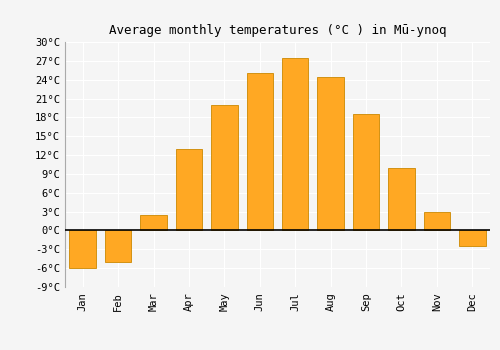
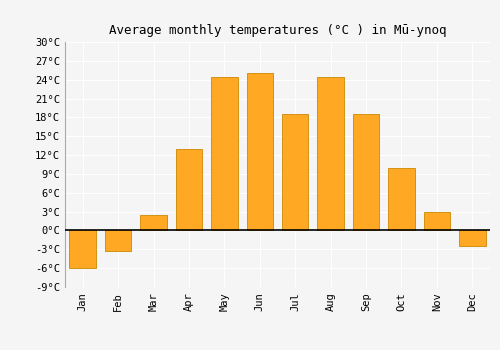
Feb: -5.0°C -> -3.2°C
May: 20.0°C -> 24.4°C
Jul: 27.5°C -> 18.6°C
